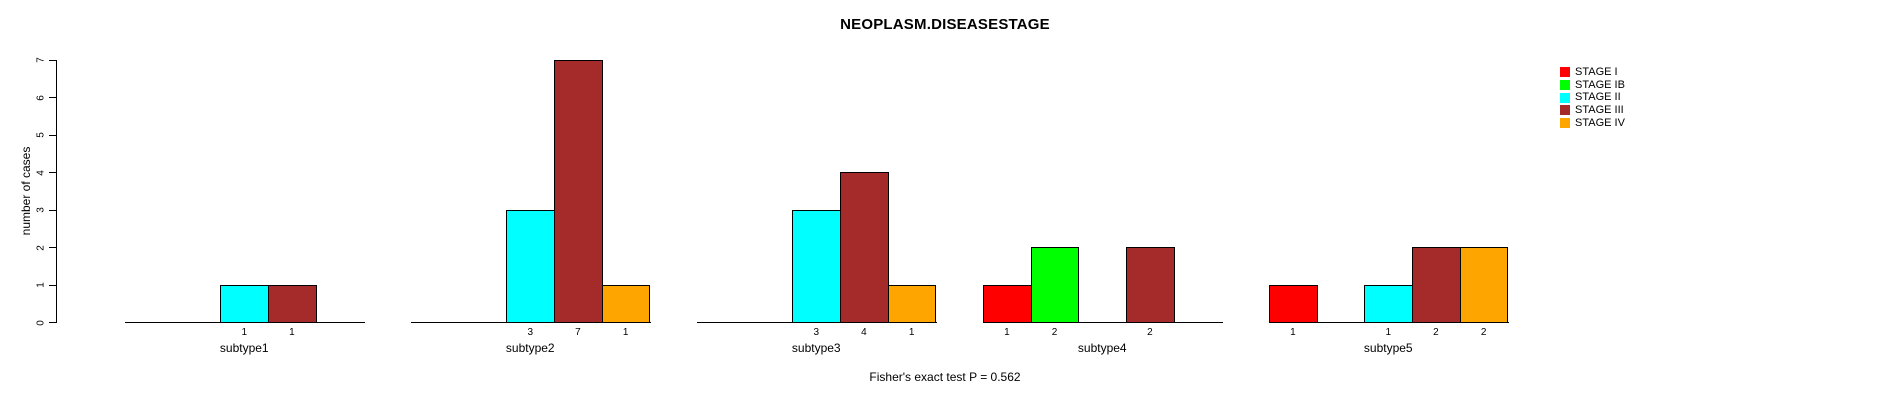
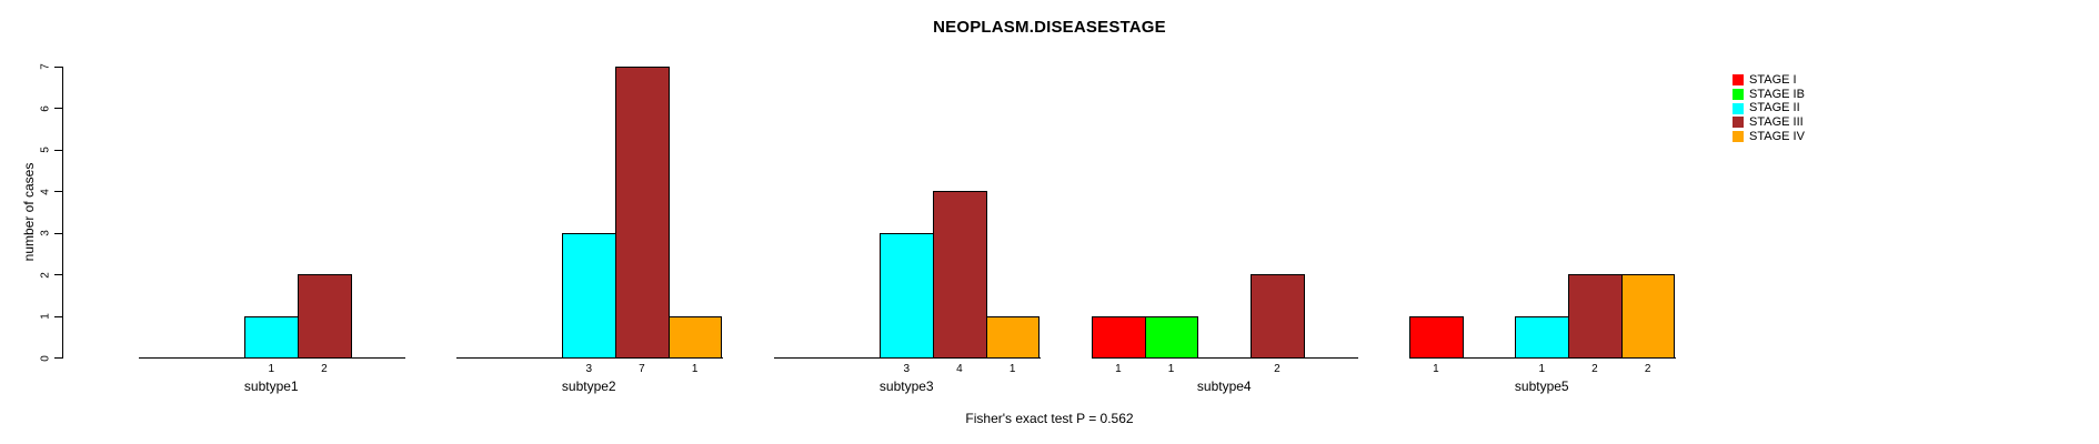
STAGE III/subtype1: 1 -> 2
STAGE IB/subtype4: 2 -> 1
